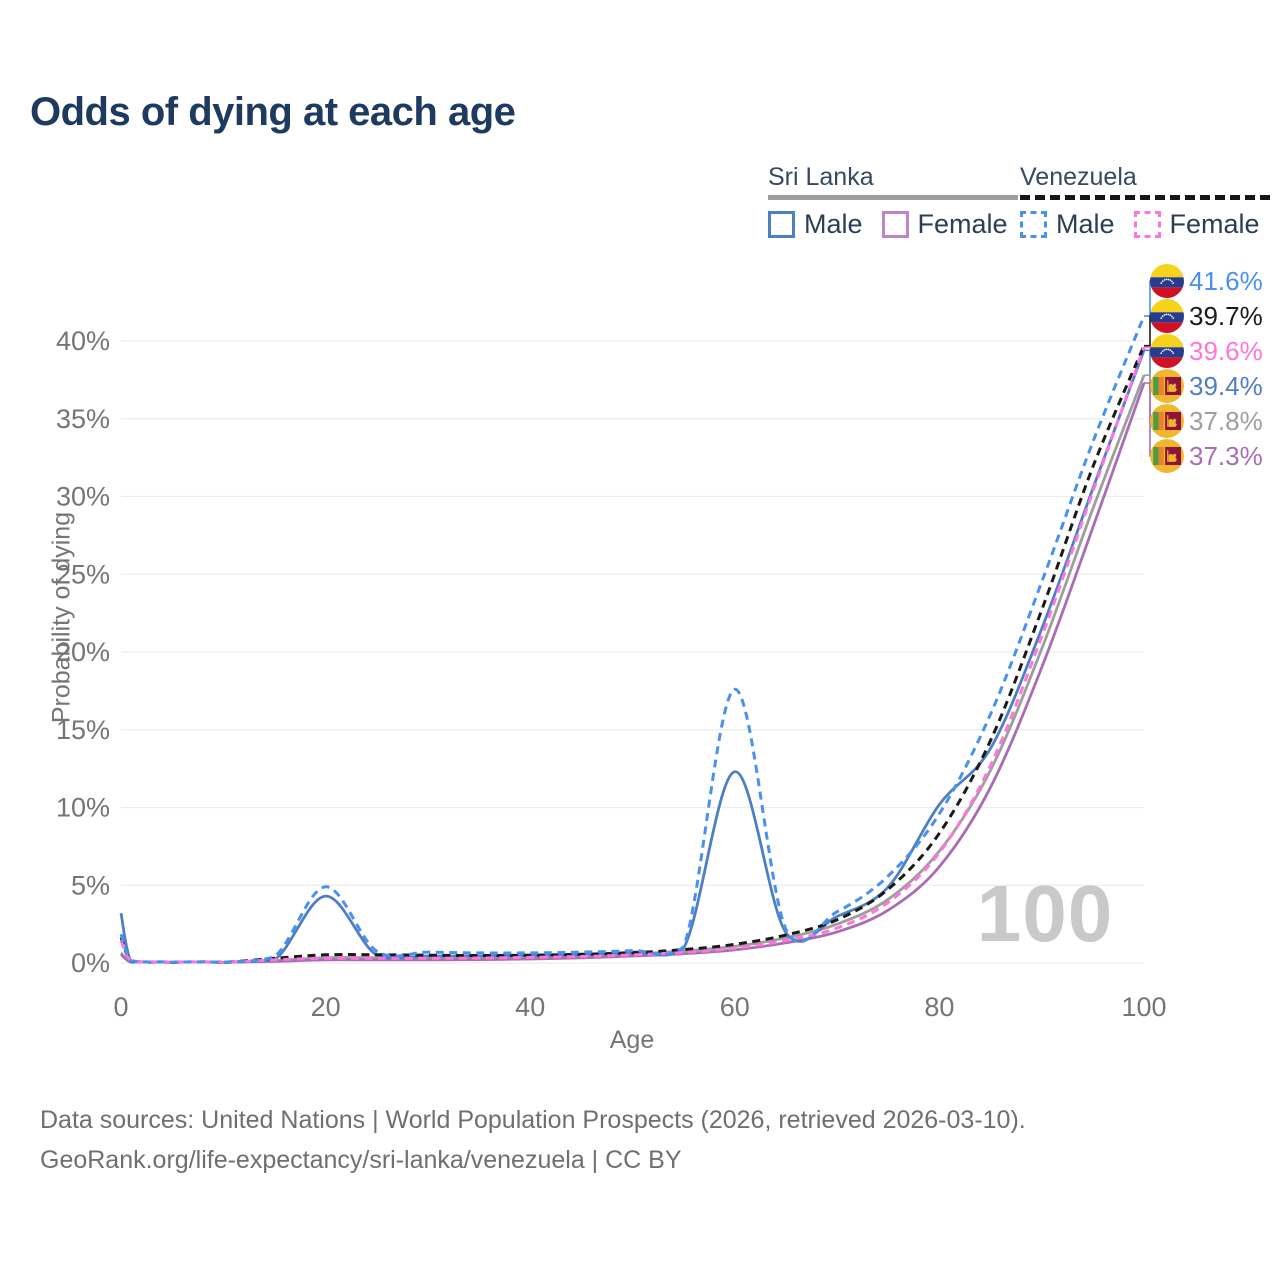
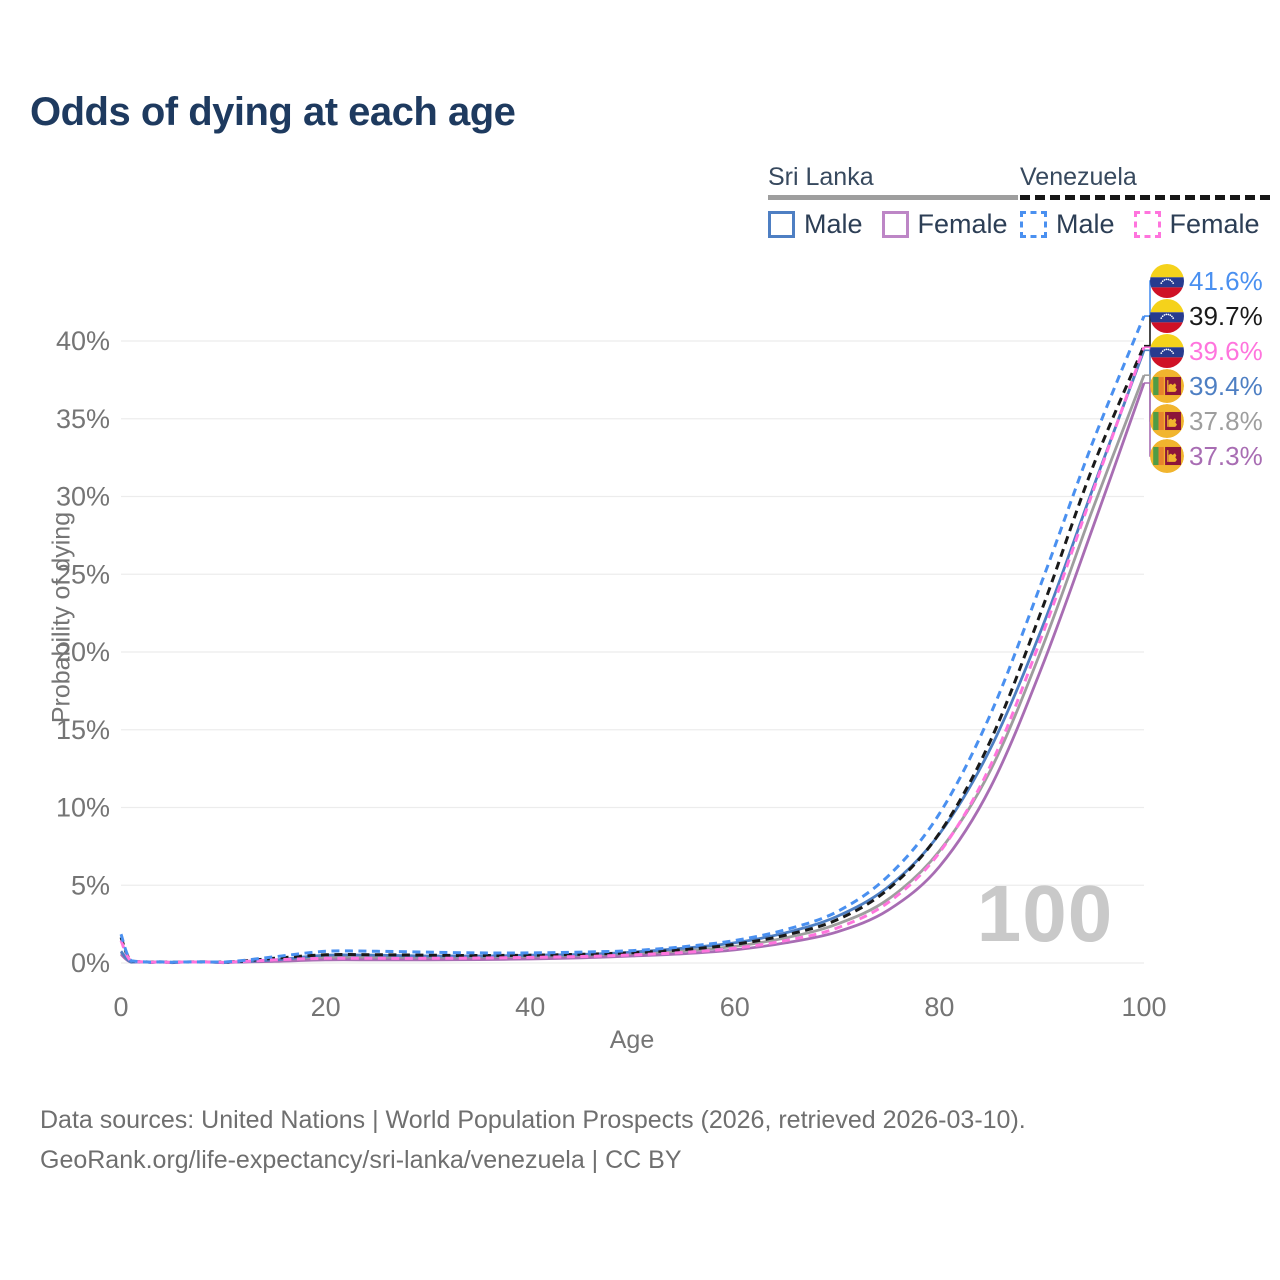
Sri Lanka Male/0: 3.2% -> 0.8%
Sri Lanka Male/20: 4.3% -> 0.5%
Venezuela Male/20: 4.9% -> 0.8%
Sri Lanka Male/60: 12.3% -> 1.3%
Venezuela Male/60: 17.6% -> 1.4%
Sri Lanka Male/80: 10.2% -> 8.3%
